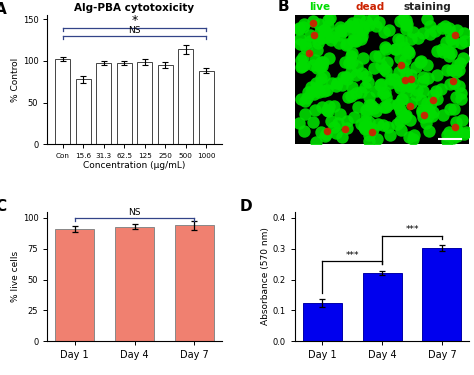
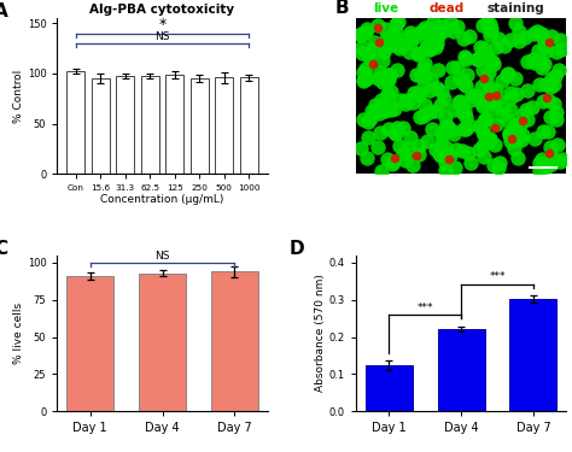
Alg-PBA cytotoxicity/15.6: 78 -> 95
Alg-PBA cytotoxicity/500: 114 -> 96
Alg-PBA cytotoxicity/1000: 88 -> 96
